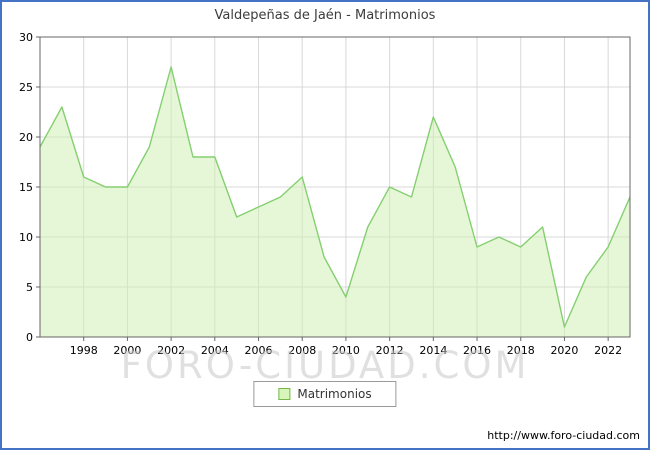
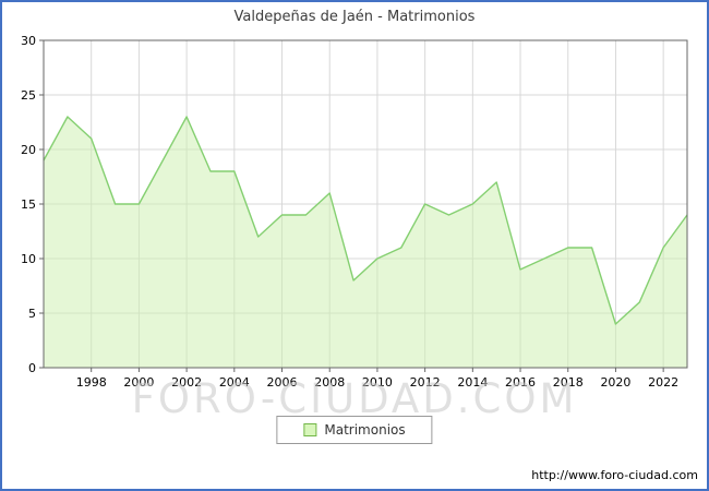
1998: 16 -> 21
2002: 27 -> 23
2006: 13 -> 14
2010: 4 -> 10
2014: 22 -> 15
2018: 9 -> 11
2020: 1 -> 4
2022: 9 -> 11
